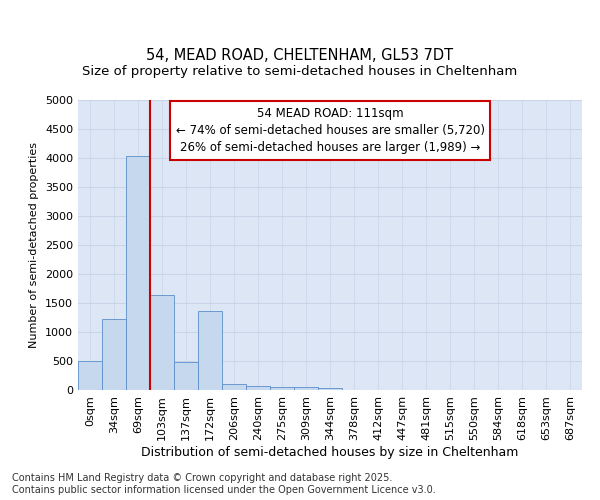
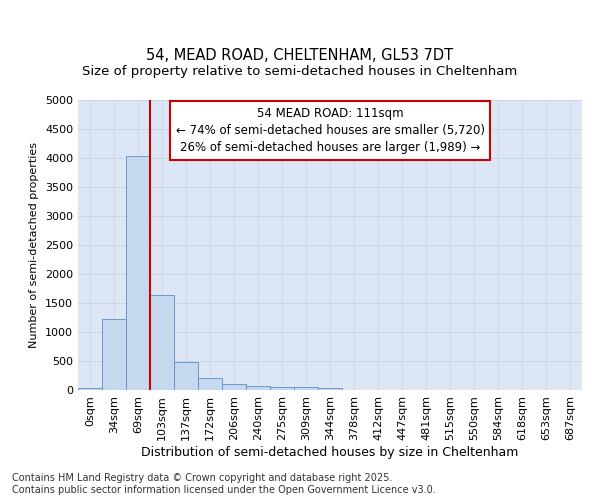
0sqm: 500 -> 30
172sqm: 1360 -> 200
